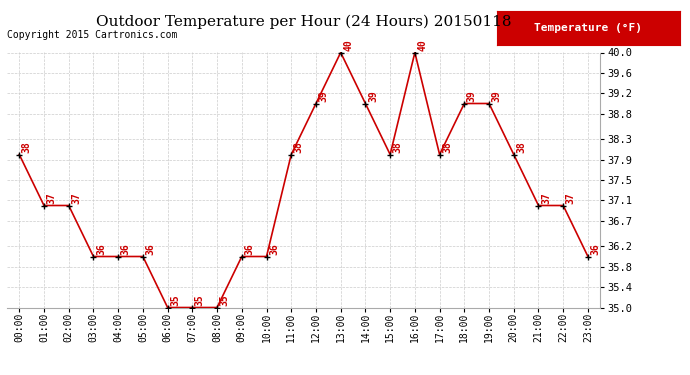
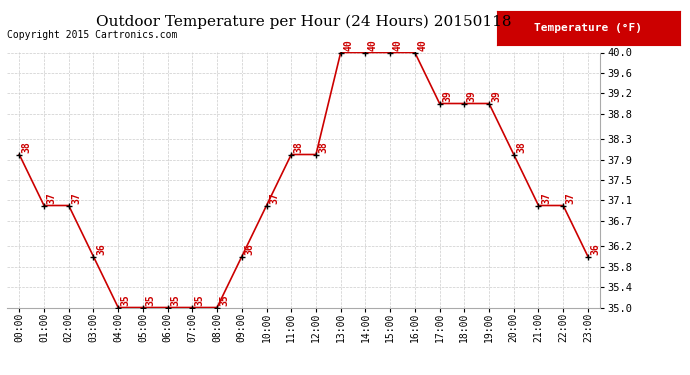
04:00: 36 -> 35
05:00: 36 -> 35
10:00: 36 -> 37
12:00: 39 -> 38
14:00: 39 -> 40
15:00: 38 -> 40
17:00: 38 -> 39
